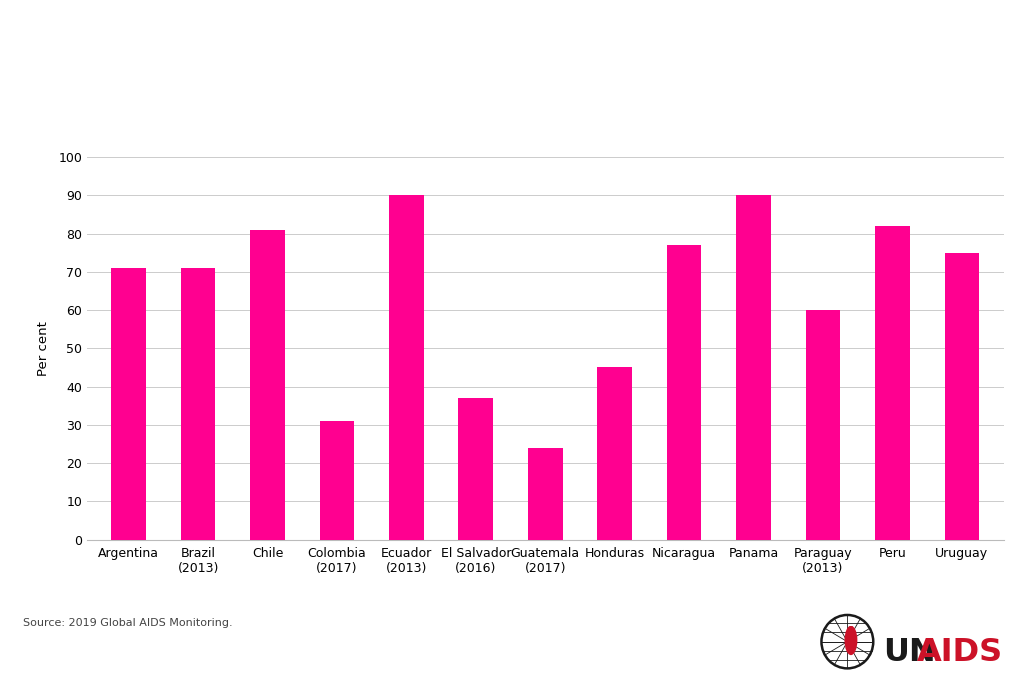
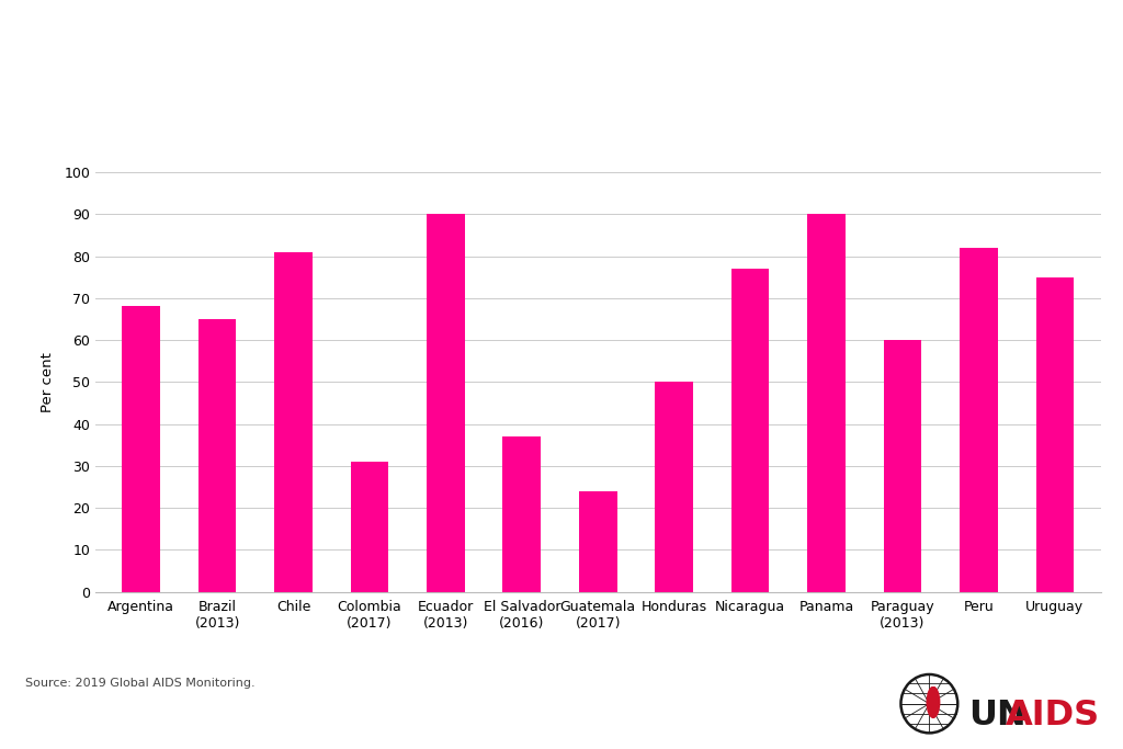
Argentina: 71 -> 68
Brazil (2013): 71 -> 65
Honduras: 45 -> 50
